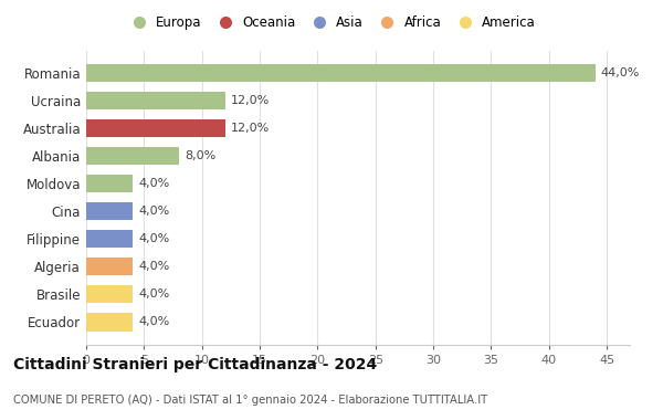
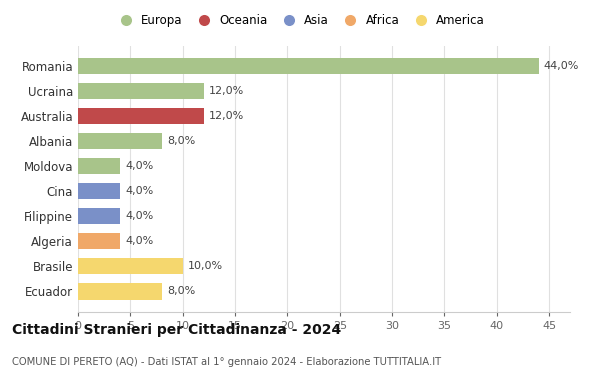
Brasile: 4,0% -> 10,0%
Ecuador: 4,0% -> 8,0%
